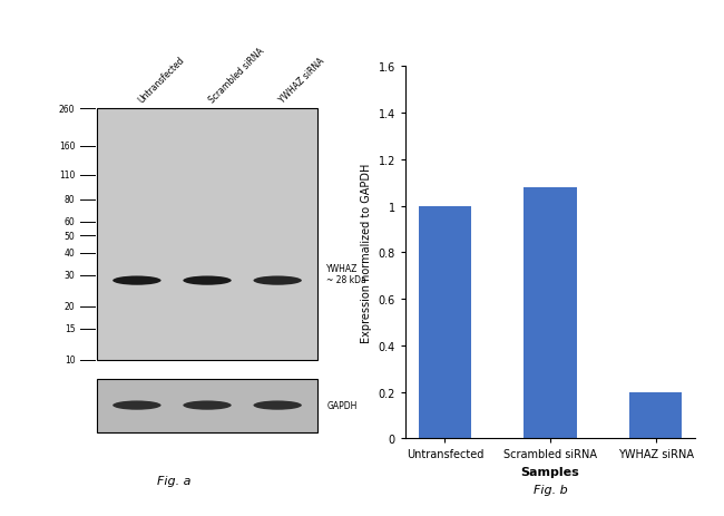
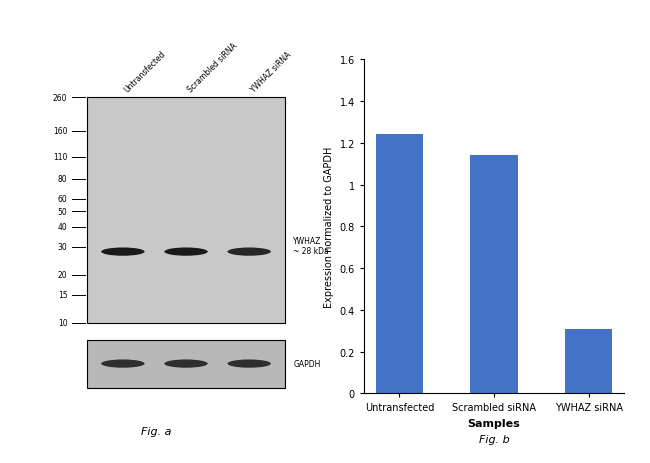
Untransfected: 1.00 -> 1.24
Scrambled siRNA: 1.08 -> 1.14
YWHAZ siRNA: 0.20 -> 0.31
